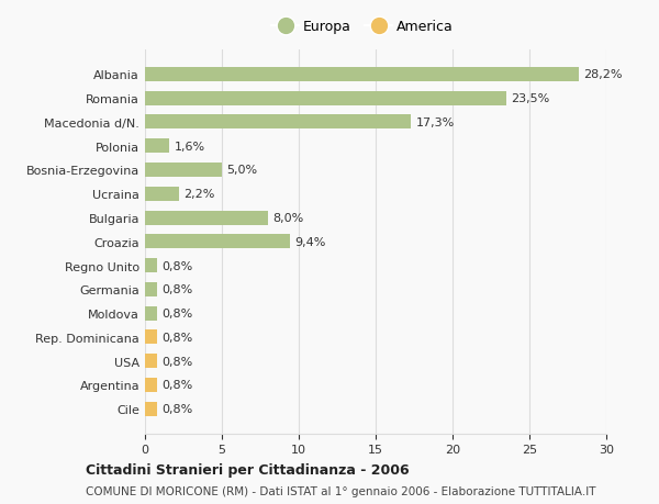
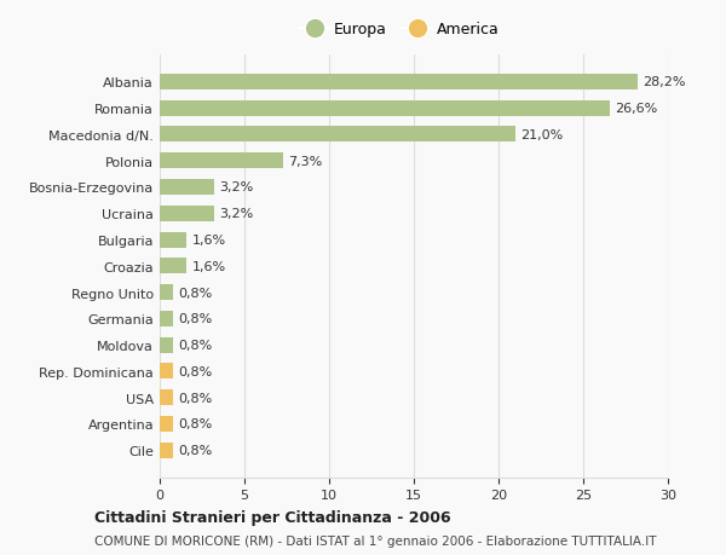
Romania: 23,5% -> 26,6%
Macedonia d/N.: 17,3% -> 21,0%
Polonia: 1,6% -> 7,3%
Bosnia-Erzegovina: 5,0% -> 3,2%
Ucraina: 2,2% -> 3,2%
Bulgaria: 8,0% -> 1,6%
Croazia: 9,4% -> 1,6%
